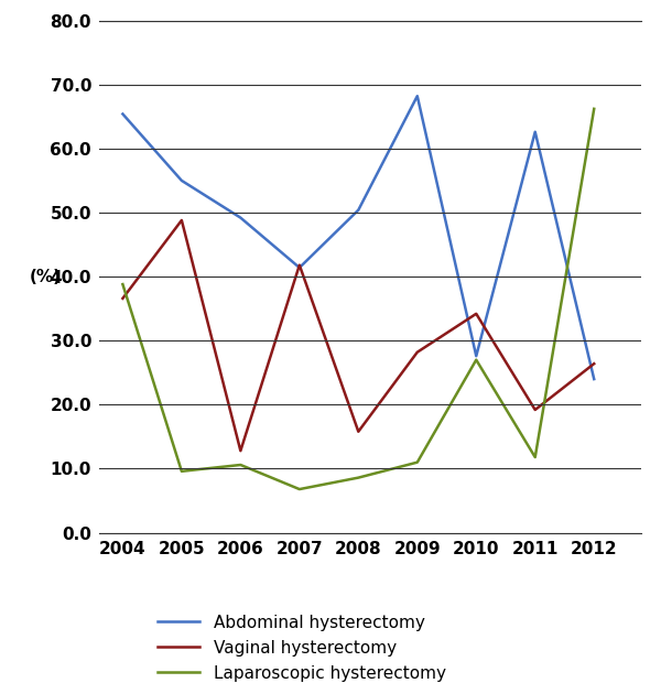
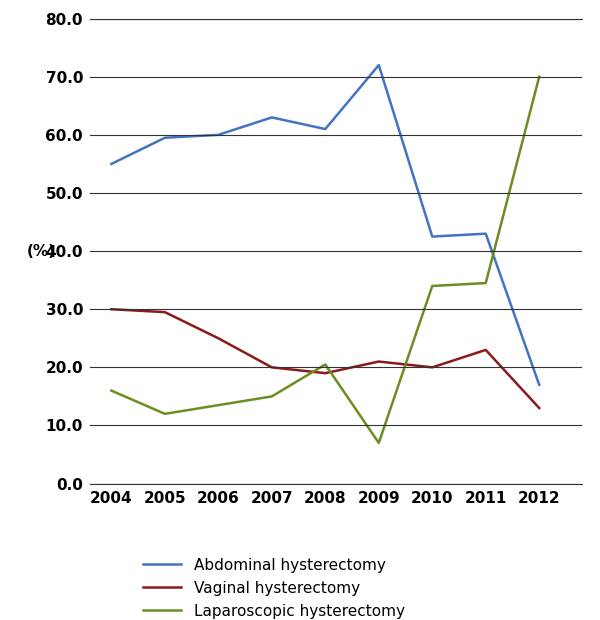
Abdominal hysterectomy/2004: 65.4 -> 55.0
Vaginal hysterectomy/2004: 36.6 -> 30.0
Laparoscopic hysterectomy/2004: 38.8 -> 16.0
Abdominal hysterectomy/2005: 55.0 -> 59.5
Vaginal hysterectomy/2005: 48.8 -> 29.5
Laparoscopic hysterectomy/2005: 9.6 -> 12.0
Abdominal hysterectomy/2006: 49.2 -> 60.0
Vaginal hysterectomy/2006: 12.8 -> 25.0
Laparoscopic hysterectomy/2006: 10.6 -> 13.5
Abdominal hysterectomy/2007: 41.4 -> 63.0
Vaginal hysterectomy/2007: 41.8 -> 20.0
Laparoscopic hysterectomy/2007: 6.8 -> 15.0
Abdominal hysterectomy/2008: 50.4 -> 61.0
Vaginal hysterectomy/2008: 15.8 -> 19.0
Laparoscopic hysterectomy/2008: 8.6 -> 20.5
Abdominal hysterectomy/2009: 68.2 -> 72.0
Vaginal hysterectomy/2009: 28.2 -> 21.0
Laparoscopic hysterectomy/2009: 11.0 -> 7.0
Abdominal hysterectomy/2010: 27.6 -> 42.5
Vaginal hysterectomy/2010: 34.2 -> 20.0
Laparoscopic hysterectomy/2010: 27.0 -> 34.0
Abdominal hysterectomy/2011: 62.6 -> 43.0
Vaginal hysterectomy/2011: 19.2 -> 23.0
Laparoscopic hysterectomy/2011: 11.8 -> 34.5
Abdominal hysterectomy/2012: 24.0 -> 17.0
Vaginal hysterectomy/2012: 26.4 -> 13.0
Laparoscopic hysterectomy/2012: 66.2 -> 70.0
